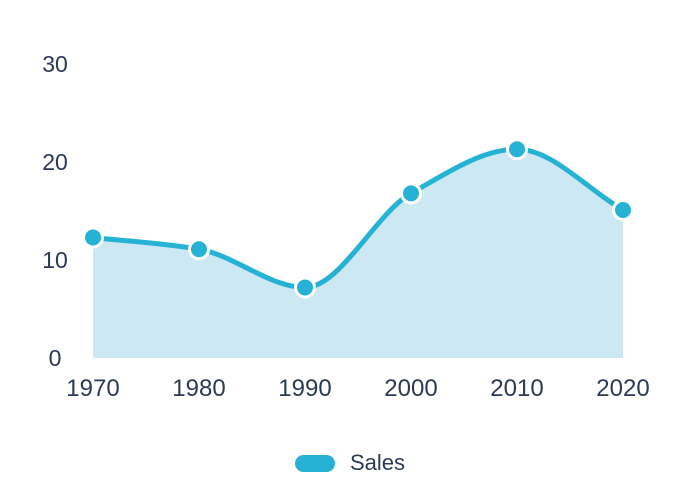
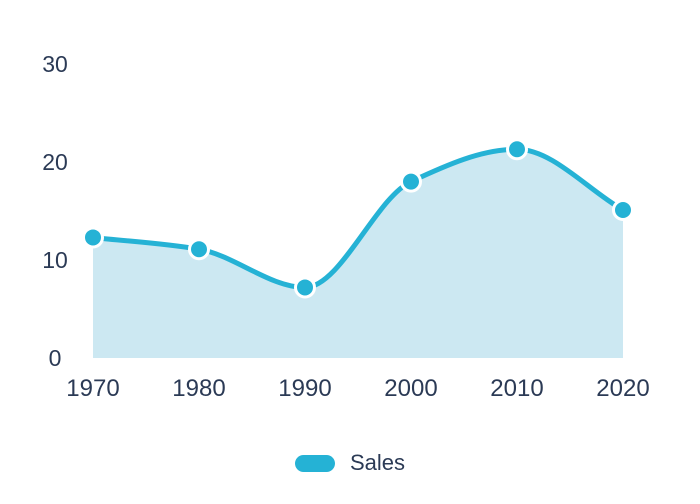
2000: 17 -> 18
